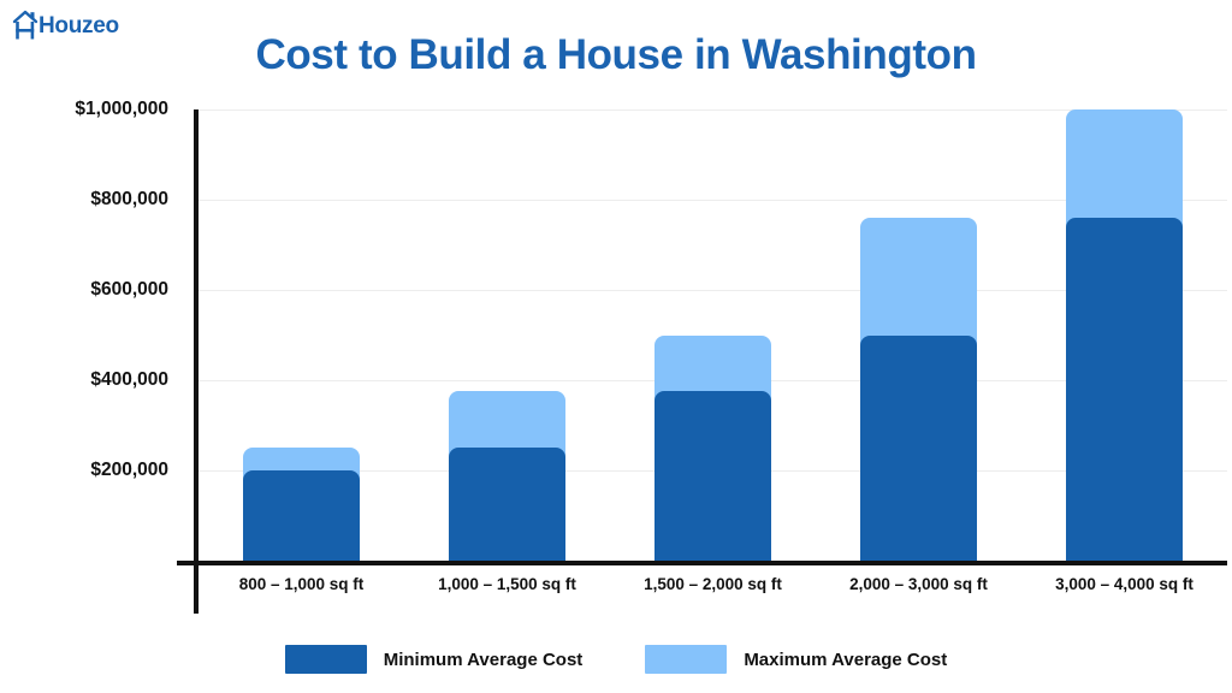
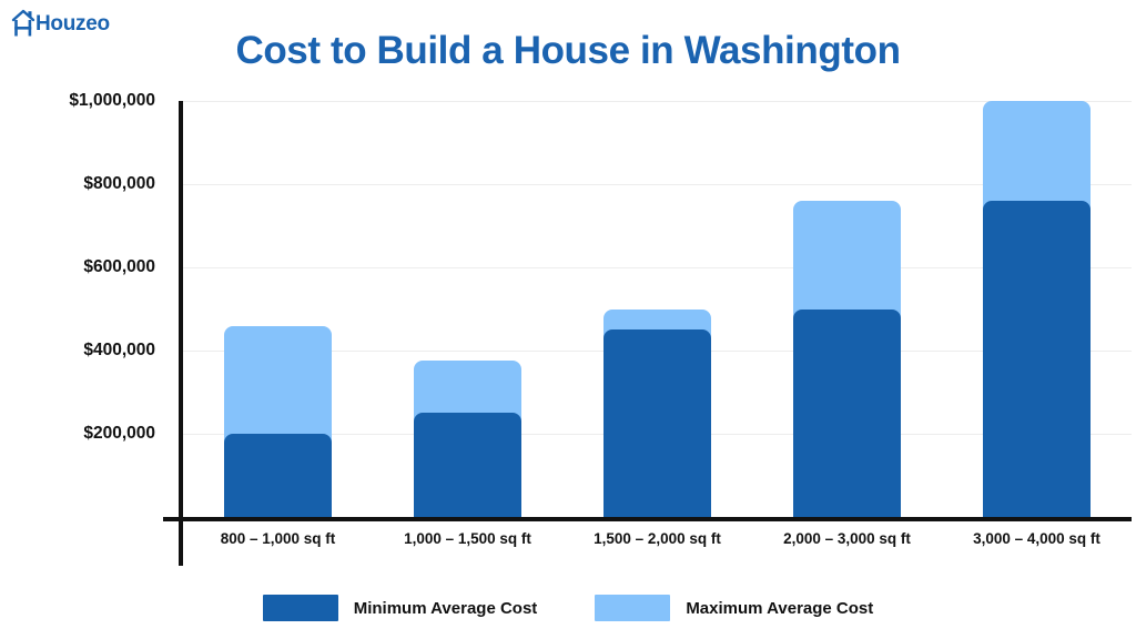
Maximum Average Cost/800 – 1,000 sq ft: $250000 -> $460000
Minimum Average Cost/1,500 – 2,000 sq ft: $380000 -> $450000
